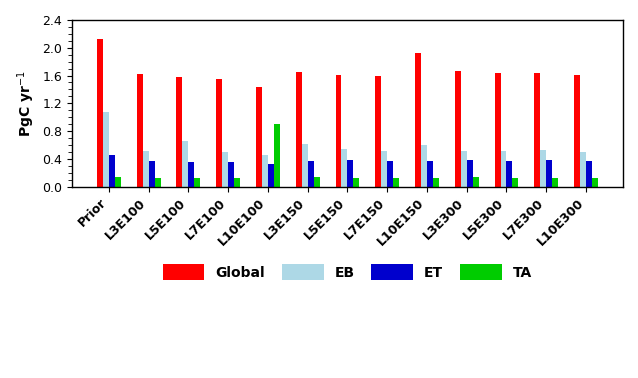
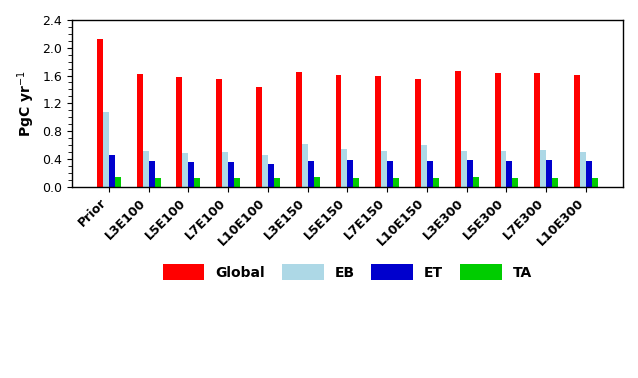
EB/L5E100: 0.66 -> 0.49
TA/L10E100: 0.90 -> 0.12
Global/L10E150: 1.92 -> 1.55
